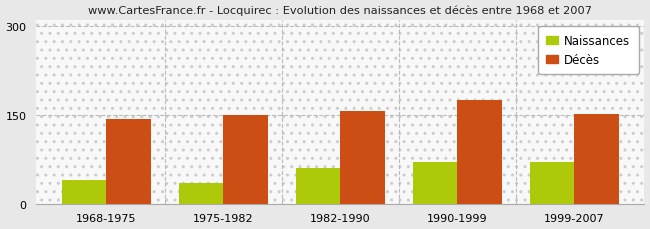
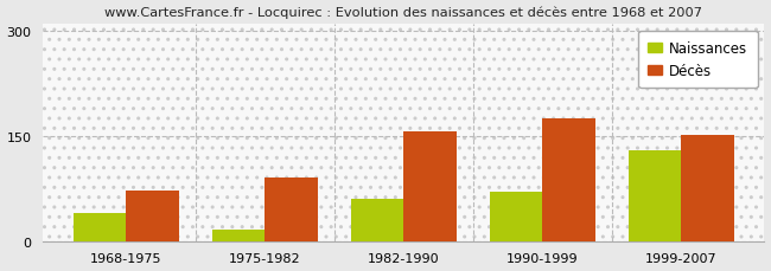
Décès/1968-1975: 143 -> 72
Naissances/1975-1982: 35 -> 16
Décès/1975-1982: 150 -> 90
Naissances/1999-2007: 70 -> 130
